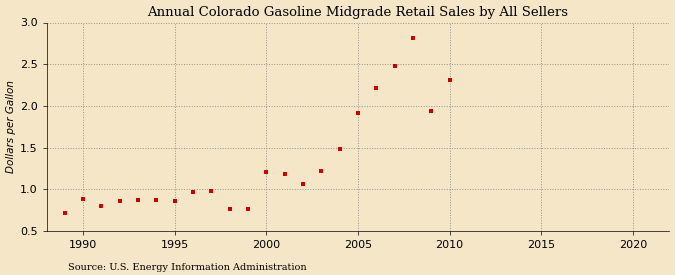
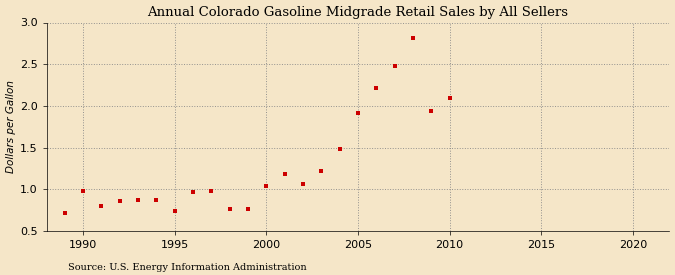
1990: 0.88 -> 0.98
1995: 0.86 -> 0.74
2000: 1.21 -> 1.04
2010: 2.31 -> 2.10
